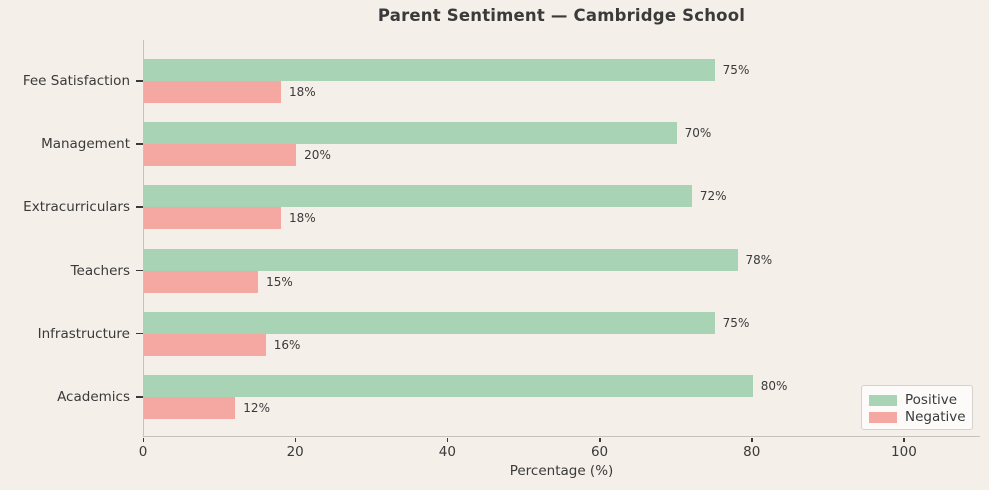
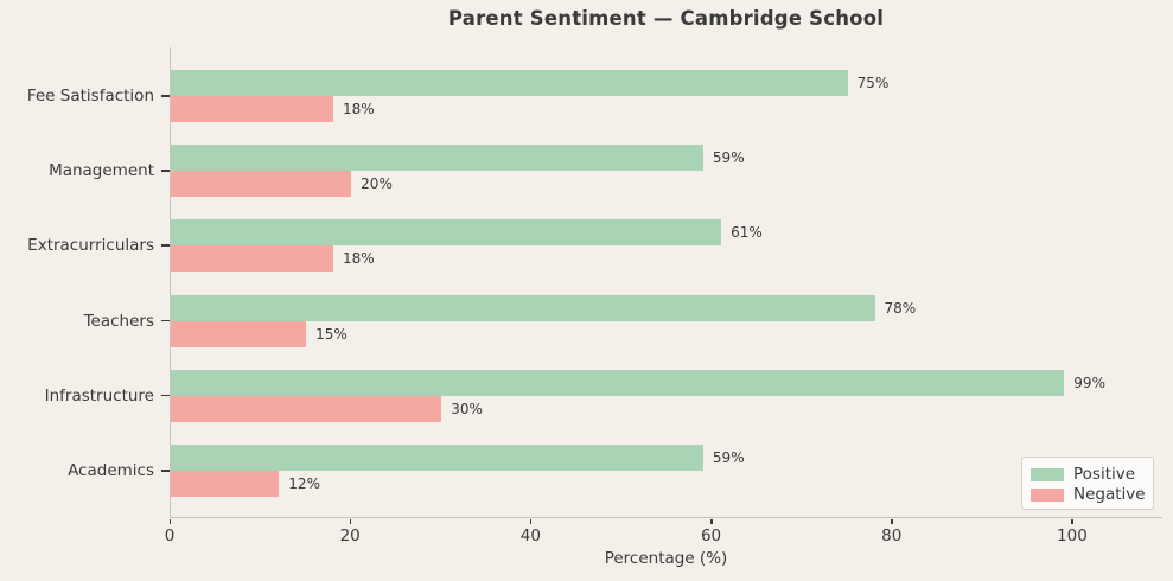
Positive/Management: 70% -> 59%
Positive/Extracurriculars: 72% -> 61%
Positive/Infrastructure: 75% -> 99%
Negative/Infrastructure: 16% -> 30%
Positive/Academics: 80% -> 59%
